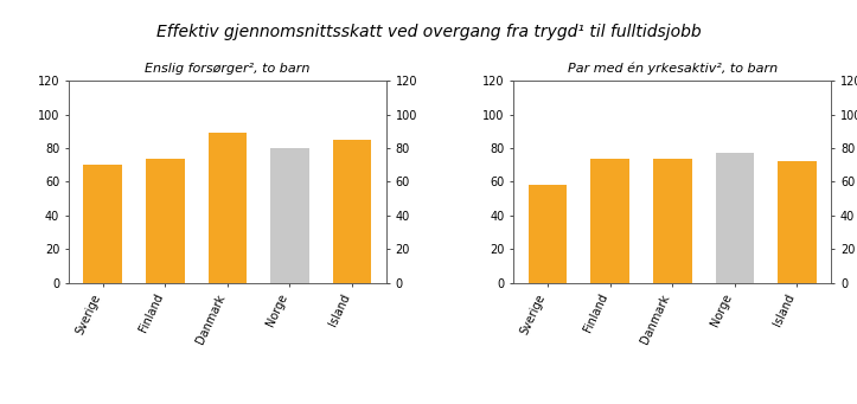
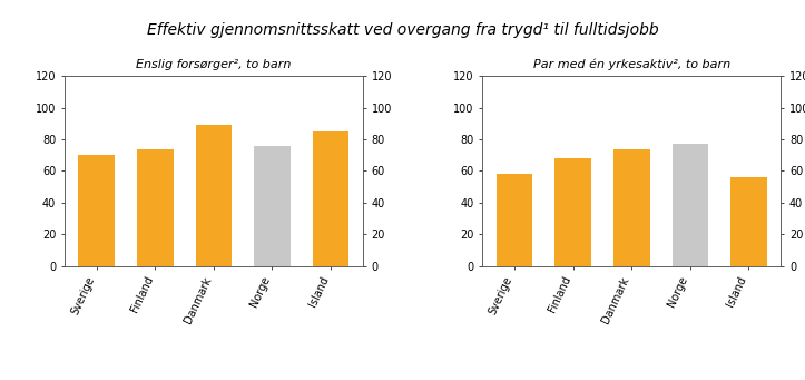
Enslig forsørger², to barn/Norge: 80 -> 76
Par med én yrkesaktiv², to barn/Finland: 74 -> 68
Par med én yrkesaktiv², to barn/Island: 72 -> 56
